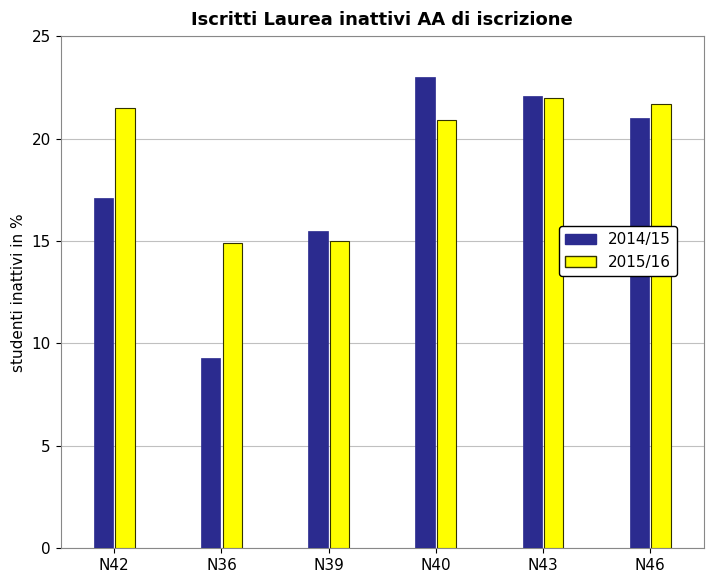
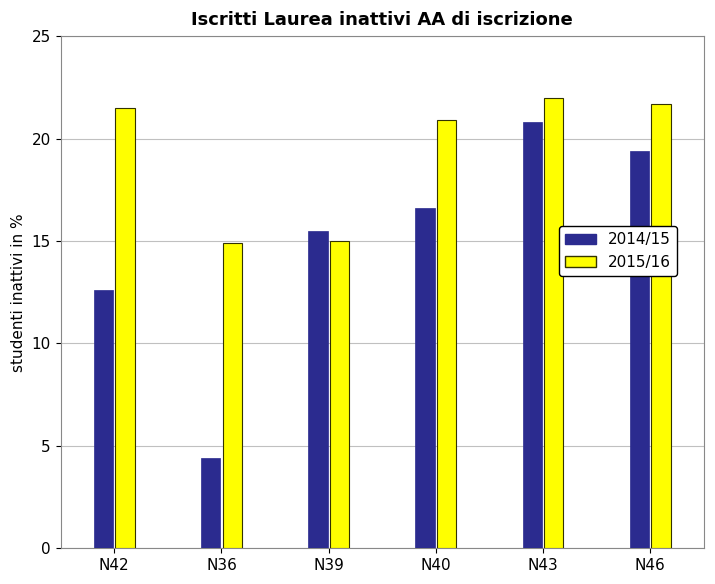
2014/15/N42: 17.1 -> 12.6
2014/15/N36: 9.3 -> 4.4
2014/15/N40: 23.0 -> 16.6
2014/15/N43: 22.1 -> 20.8
2014/15/N46: 21.0 -> 19.4
